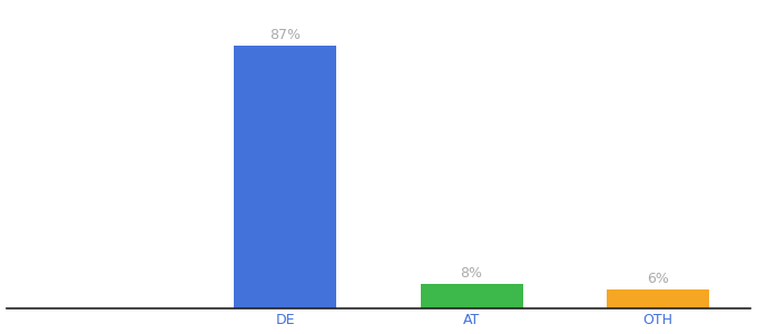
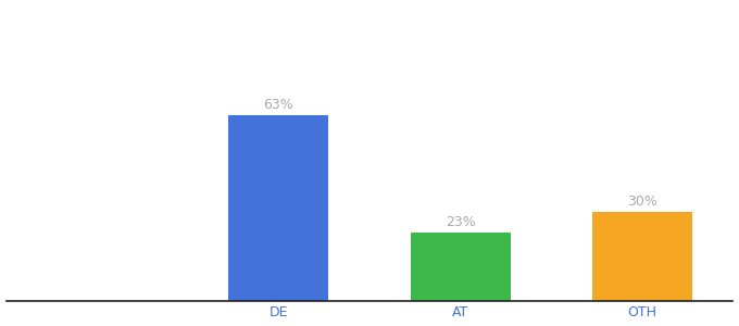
DE: 87% -> 63%
AT: 8% -> 23%
OTH: 6% -> 30%
